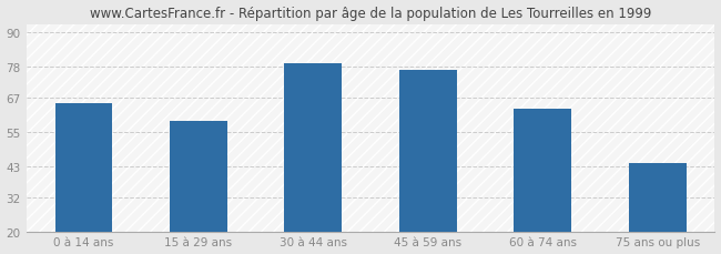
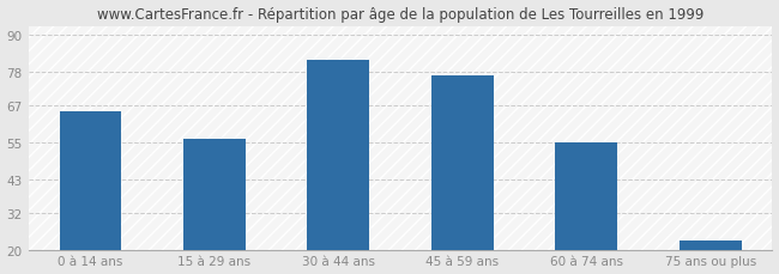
15 à 29 ans: 59 -> 56
30 à 44 ans: 79 -> 82
60 à 74 ans: 63 -> 55
75 ans ou plus: 44 -> 23
